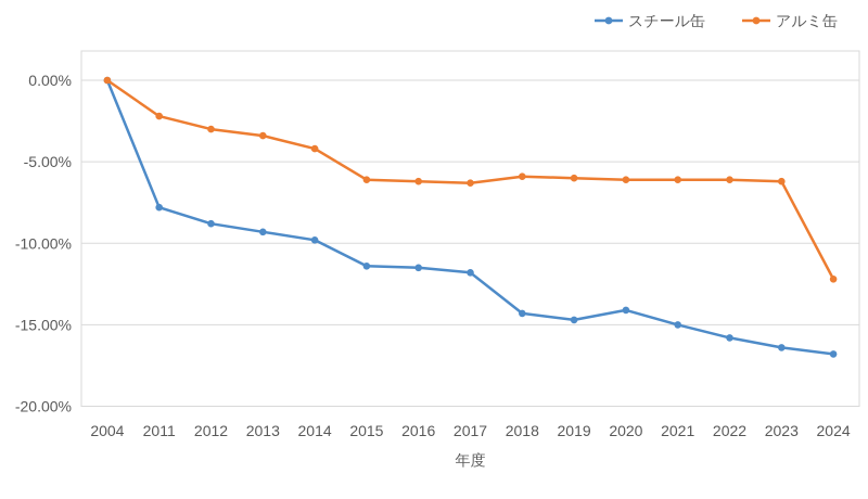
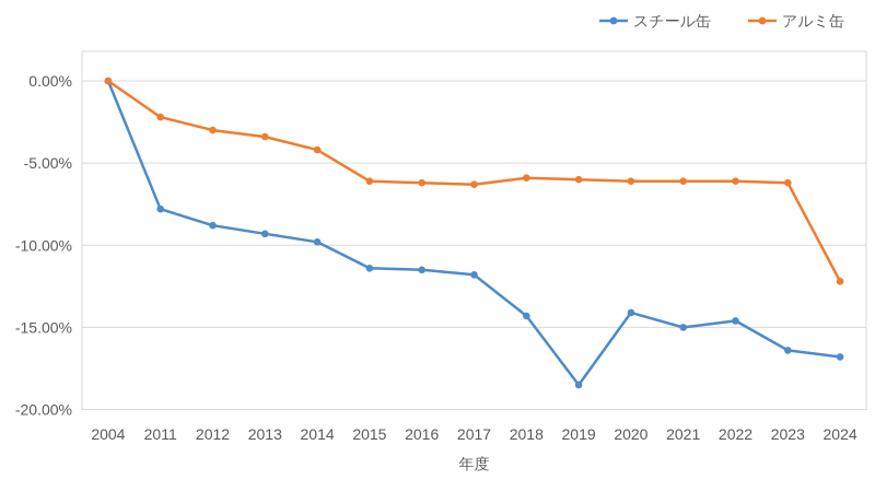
スチール缶/2019: -14.7% -> -18.5%
スチール缶/2022: -15.8% -> -14.6%
